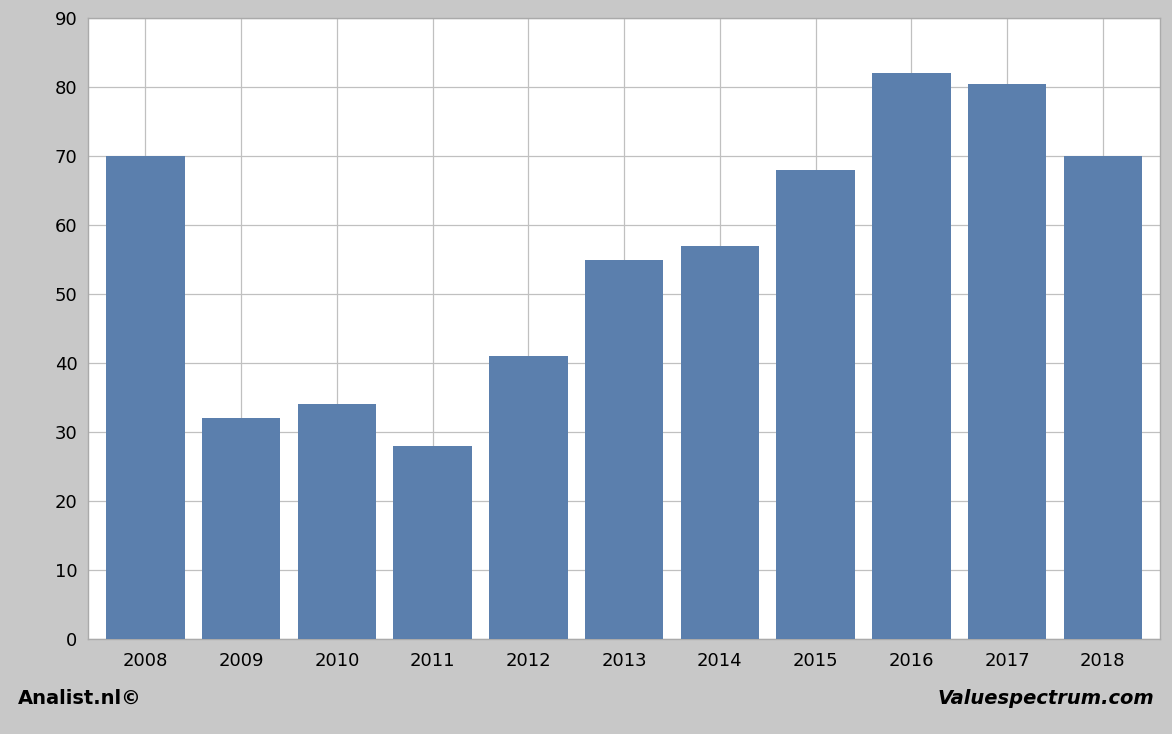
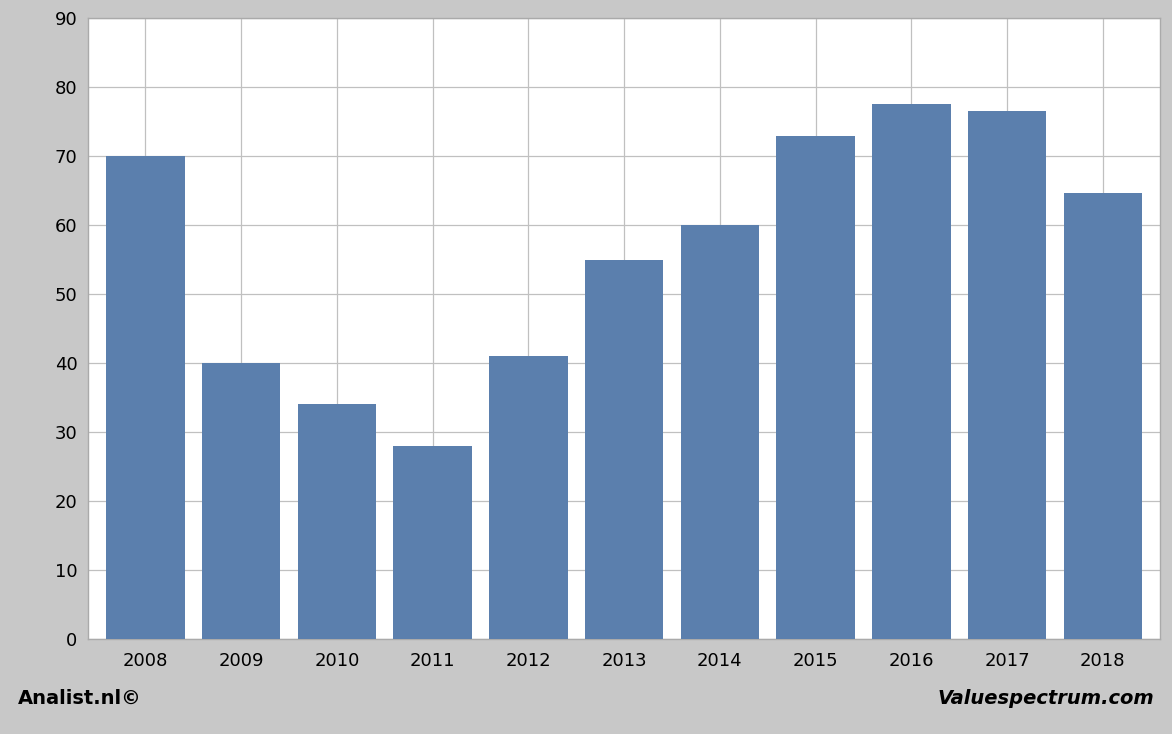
2009: 32.0 -> 40.0
2014: 57.0 -> 60.0
2015: 68.0 -> 73.0
2016: 82.0 -> 77.6
2017: 80.5 -> 76.6
2018: 70.0 -> 64.6
